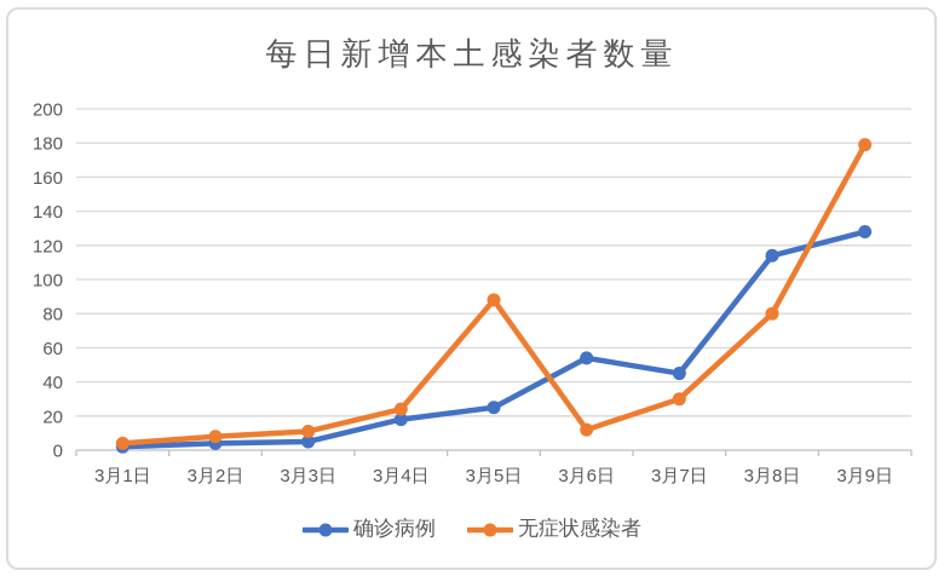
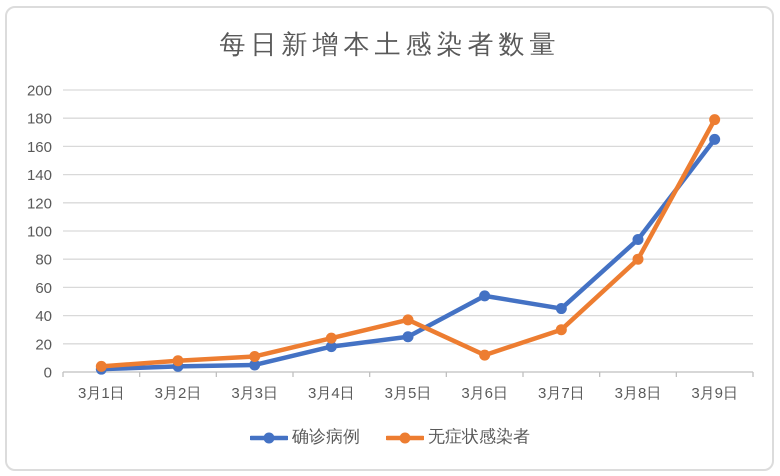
无症状感染者/3月5日: 88 -> 37
确诊病例/3月8日: 114 -> 94
确诊病例/3月9日: 128 -> 165
